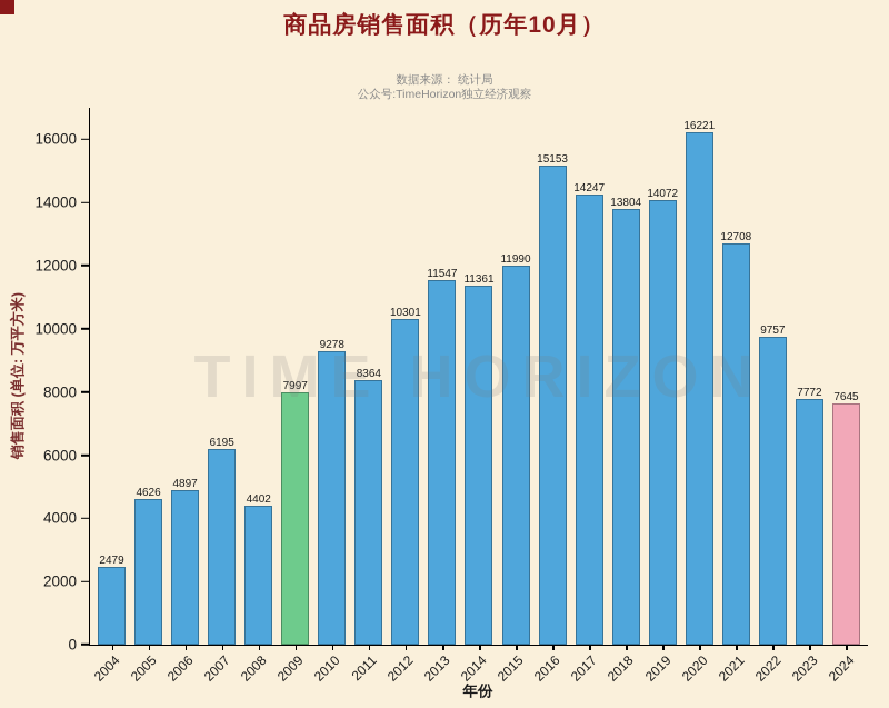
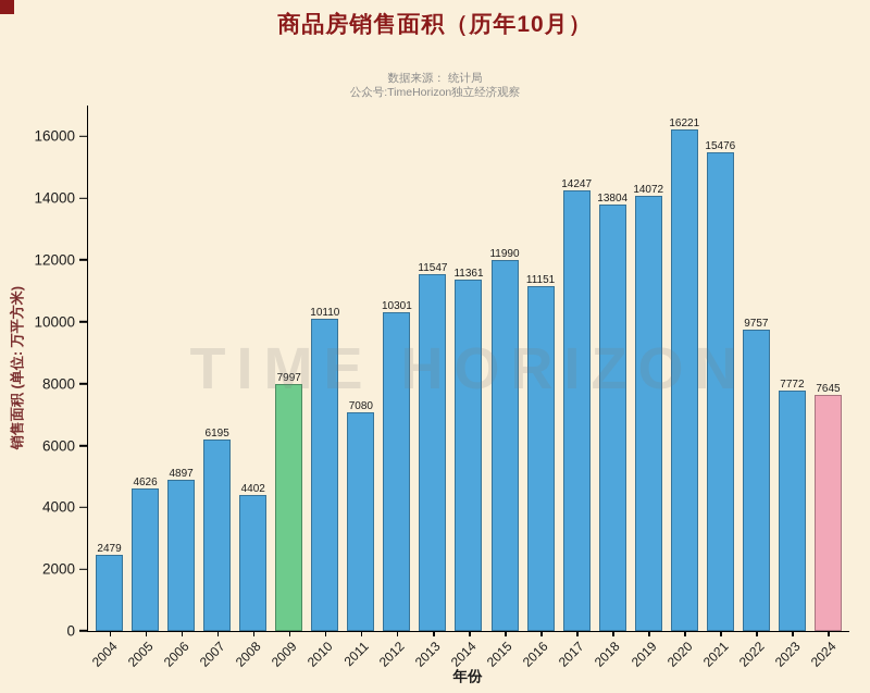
2010: 9278 -> 10110
2011: 8364 -> 7080
2016: 15153 -> 11151
2021: 12708 -> 15476
